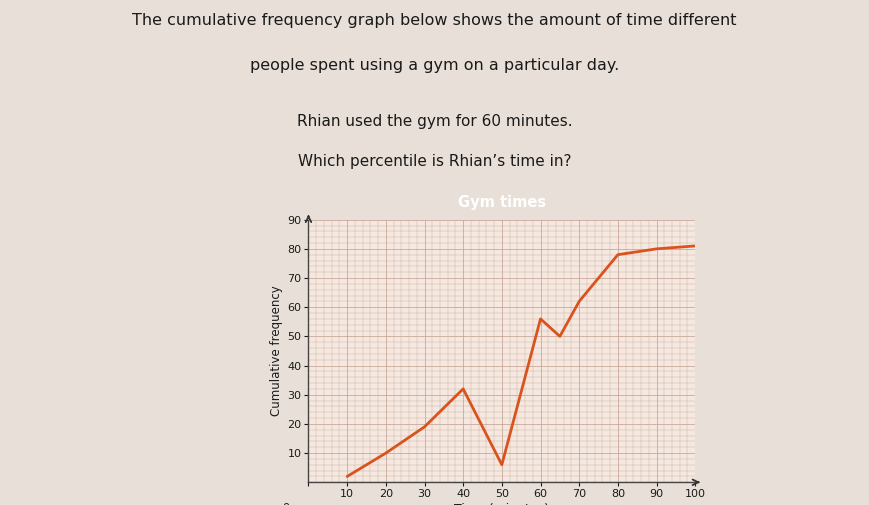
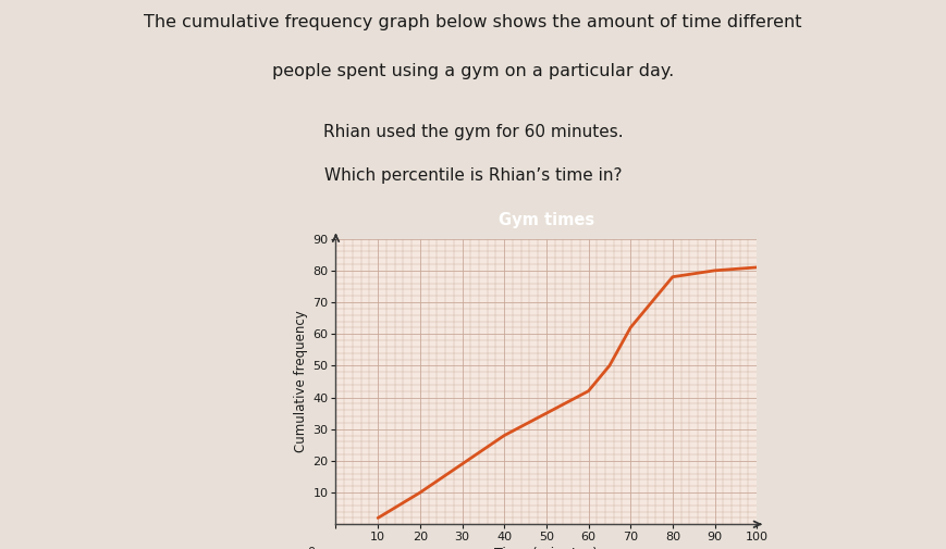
40: 32 -> 28
50: 6 -> 35
60: 56 -> 42
